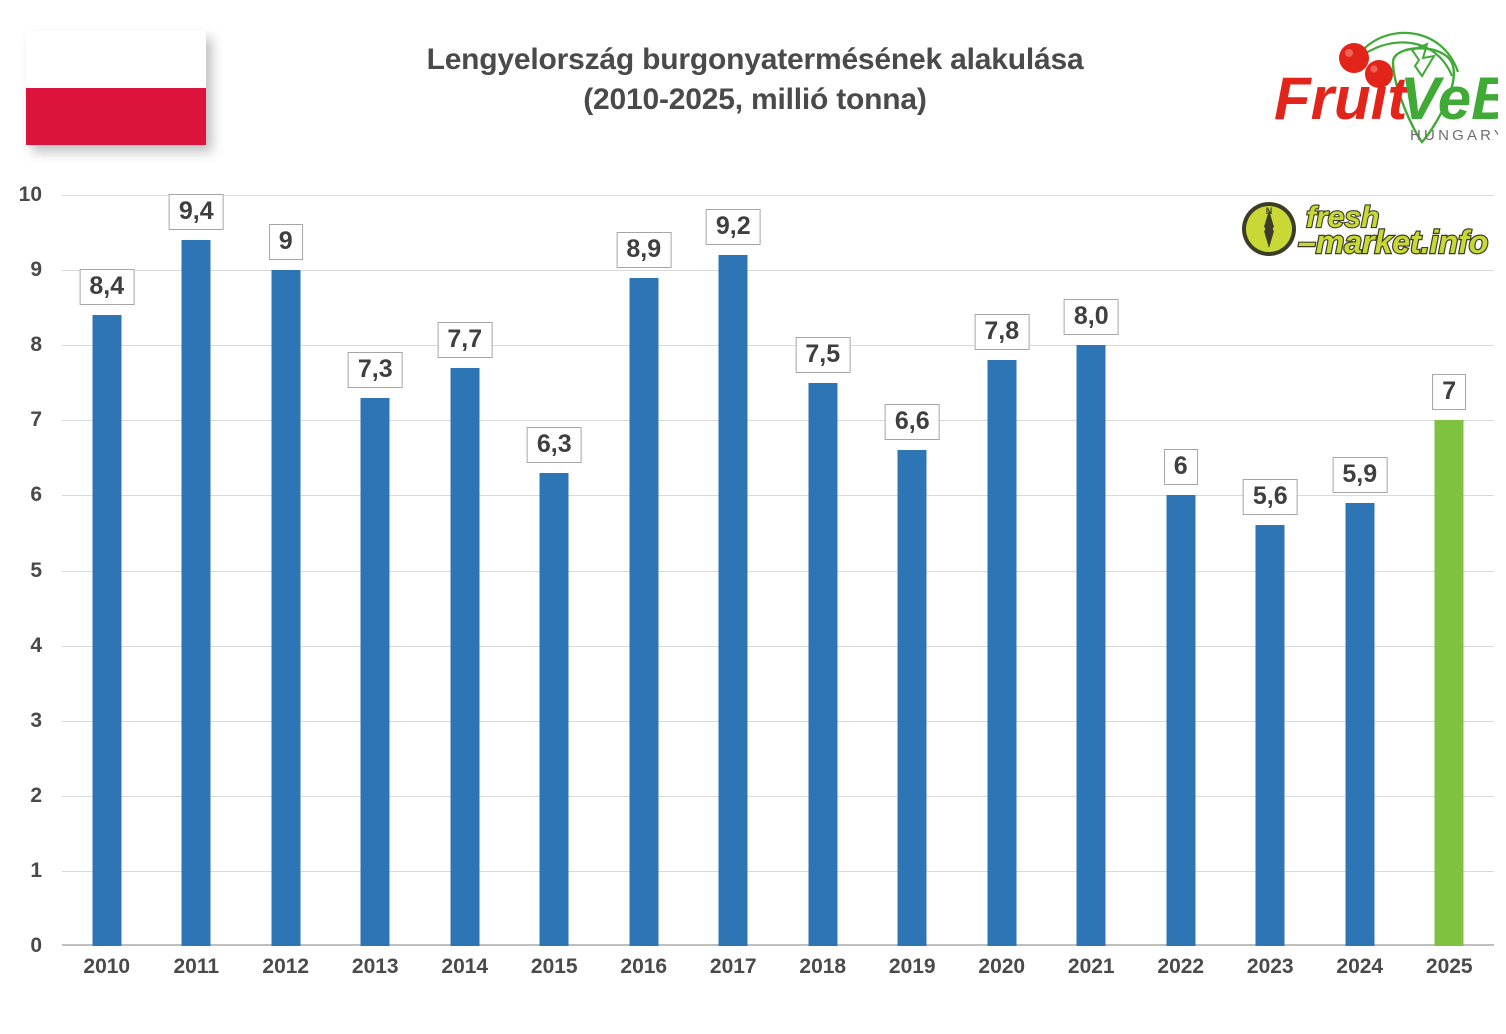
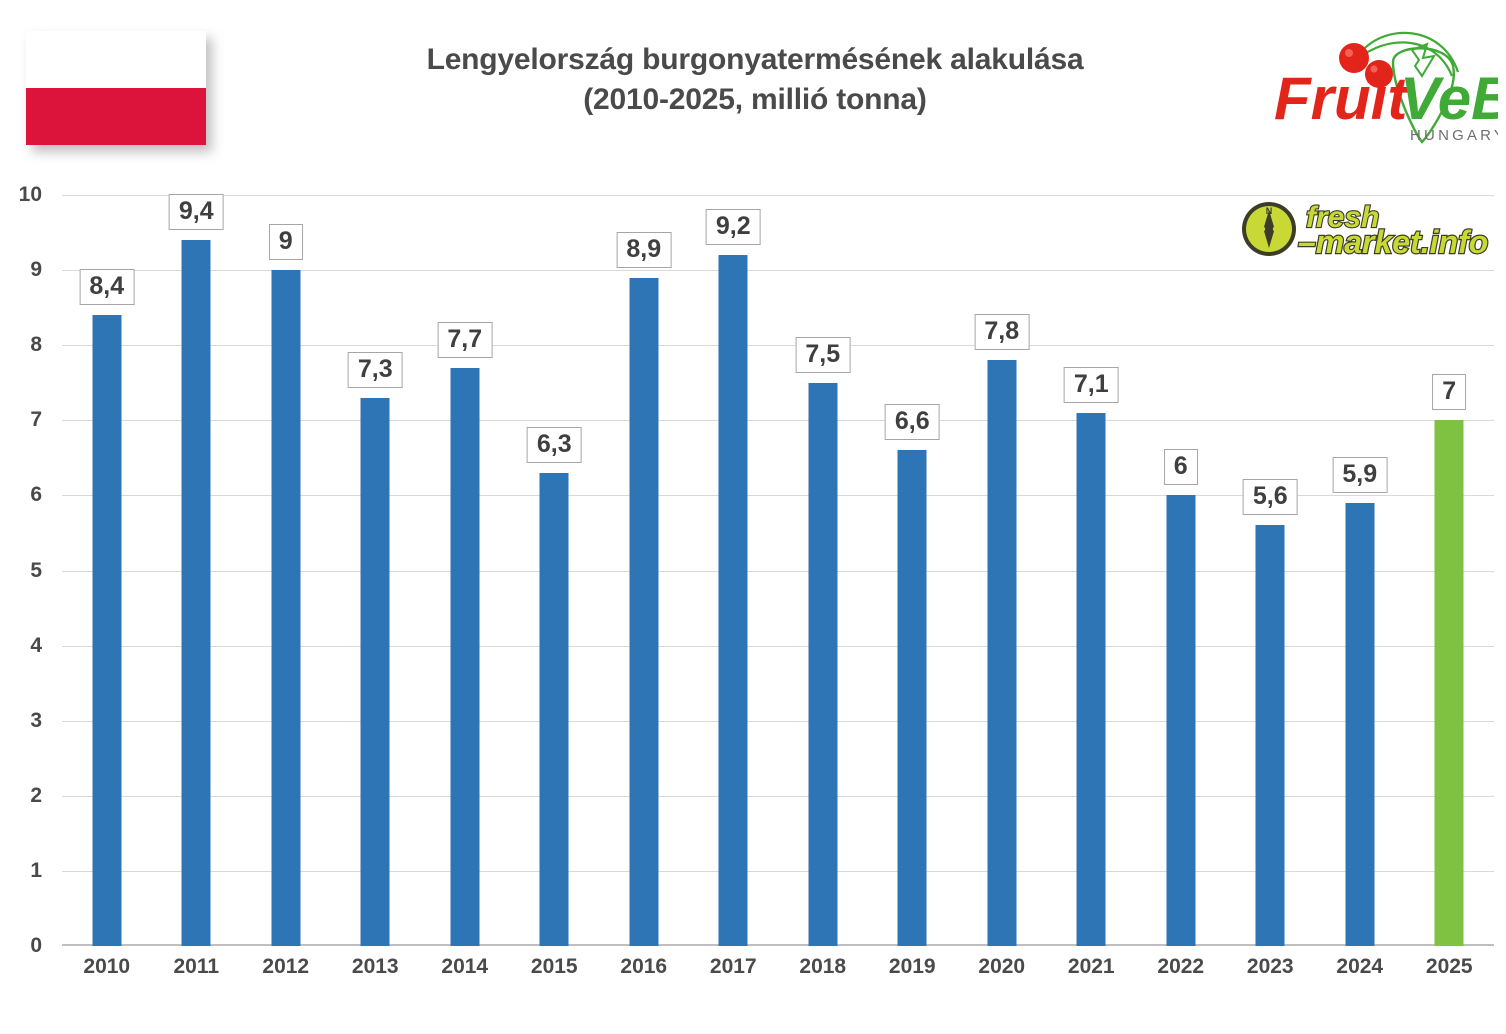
2021: 8,0 -> 7,1
